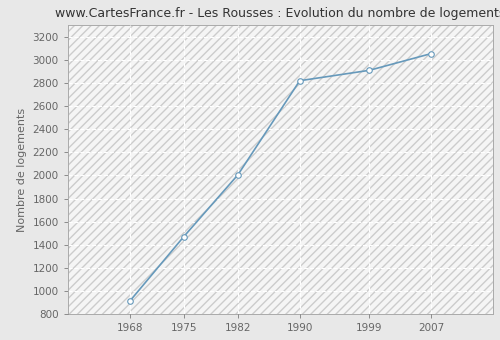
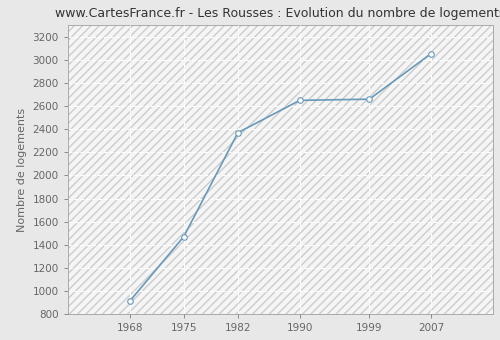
1982: 2000 -> 2370
1990: 2820 -> 2650
1999: 2910 -> 2660
